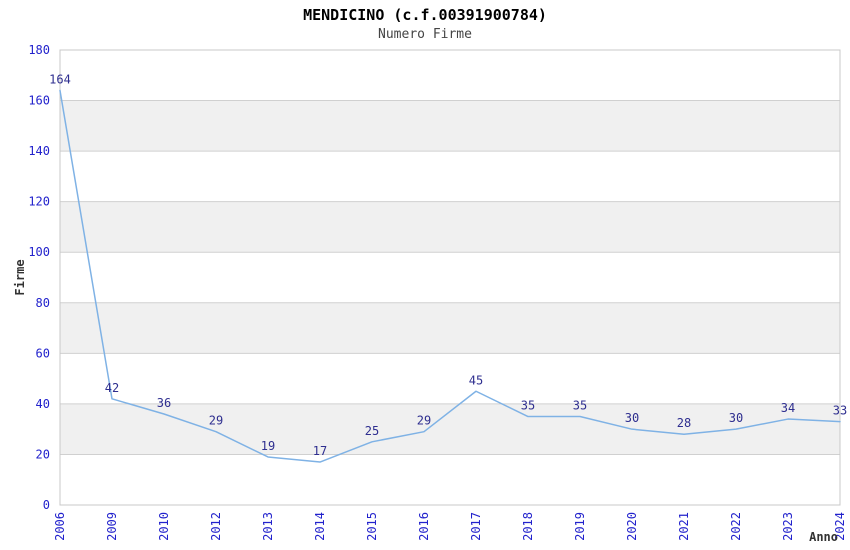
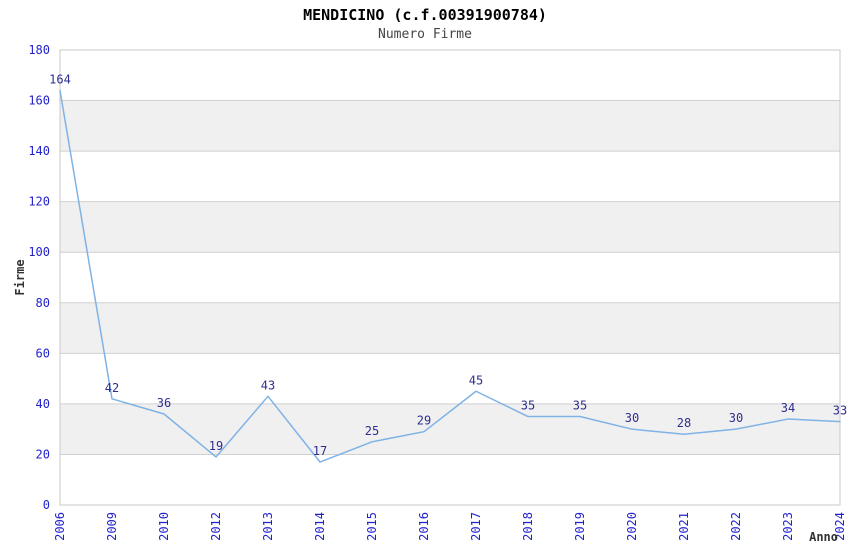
2012: 29 -> 19
2013: 19 -> 43
